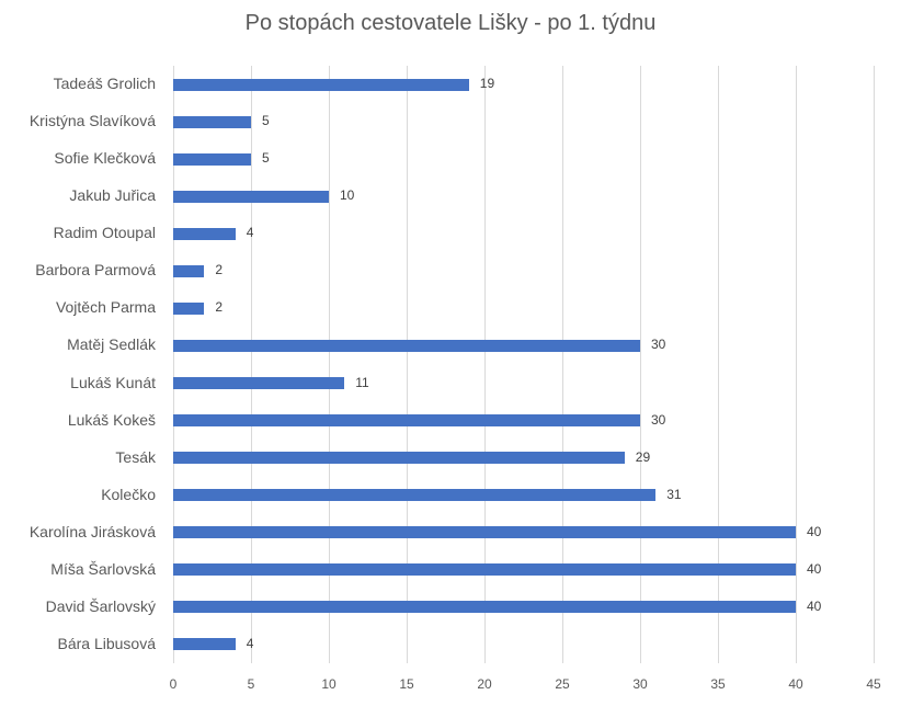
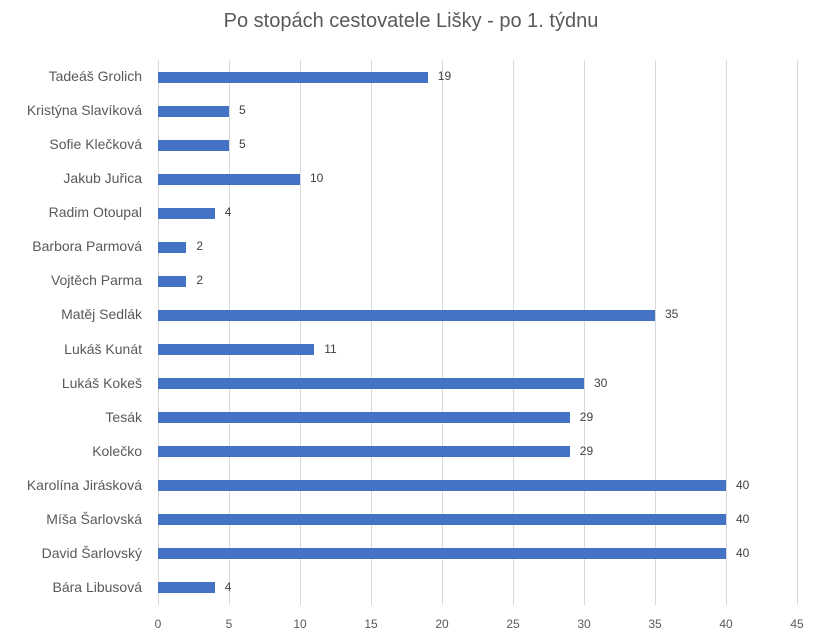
Matěj Sedlák: 30 -> 35
Kolečko: 31 -> 29
